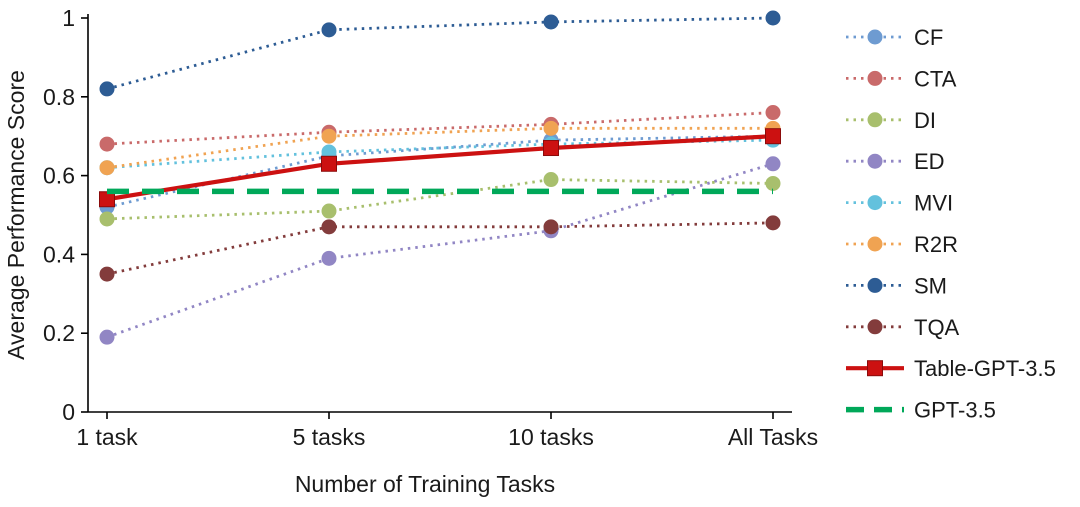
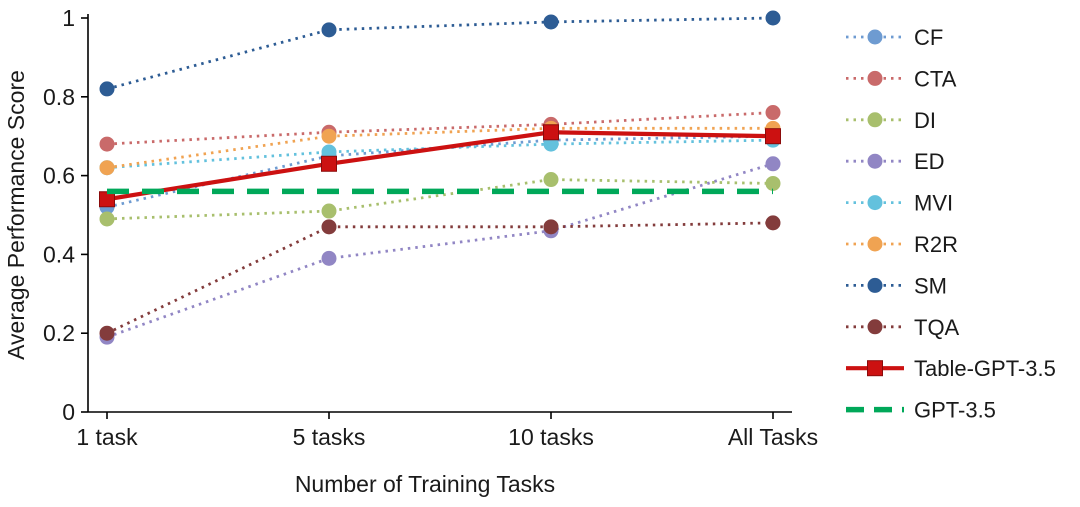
TQA/1 task: 0.35 -> 0.20
Table-GPT-3.5/10 tasks: 0.67 -> 0.71
